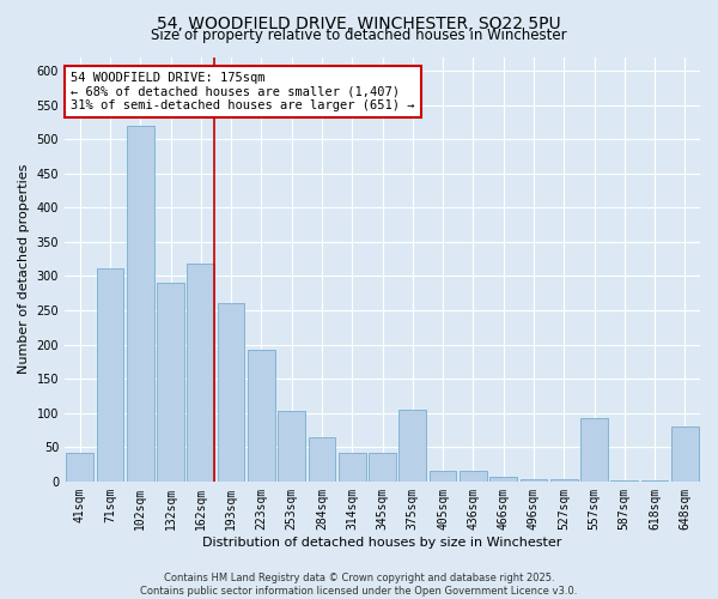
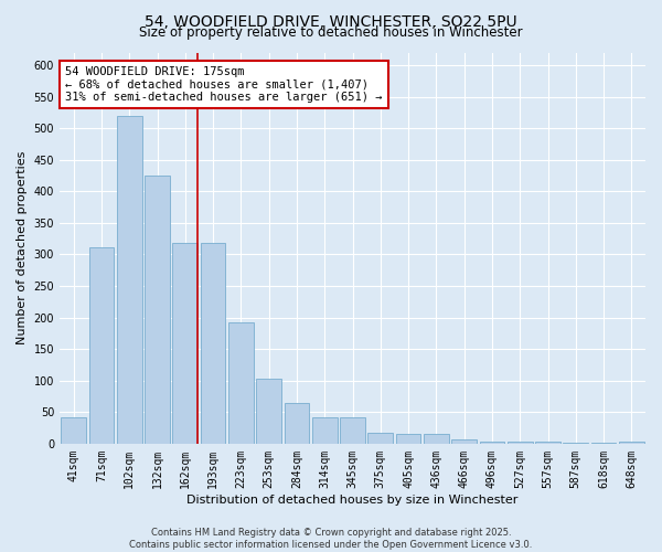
132sqm: 290 -> 425
193sqm: 260 -> 318
375sqm: 104 -> 18
557sqm: 92 -> 3
648sqm: 80 -> 3
